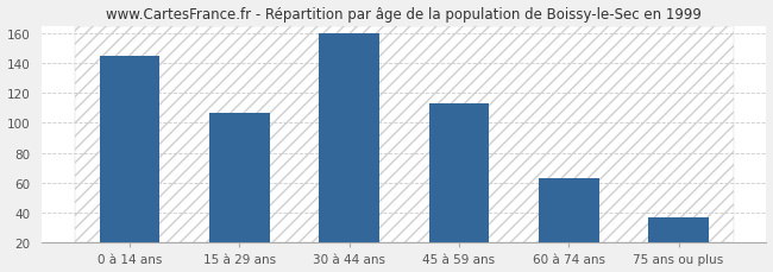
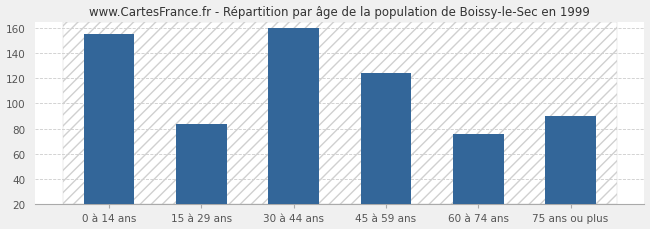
0 à 14 ans: 145 -> 155
15 à 29 ans: 107 -> 84
45 à 59 ans: 113 -> 124
60 à 74 ans: 63 -> 76
75 ans ou plus: 37 -> 90
